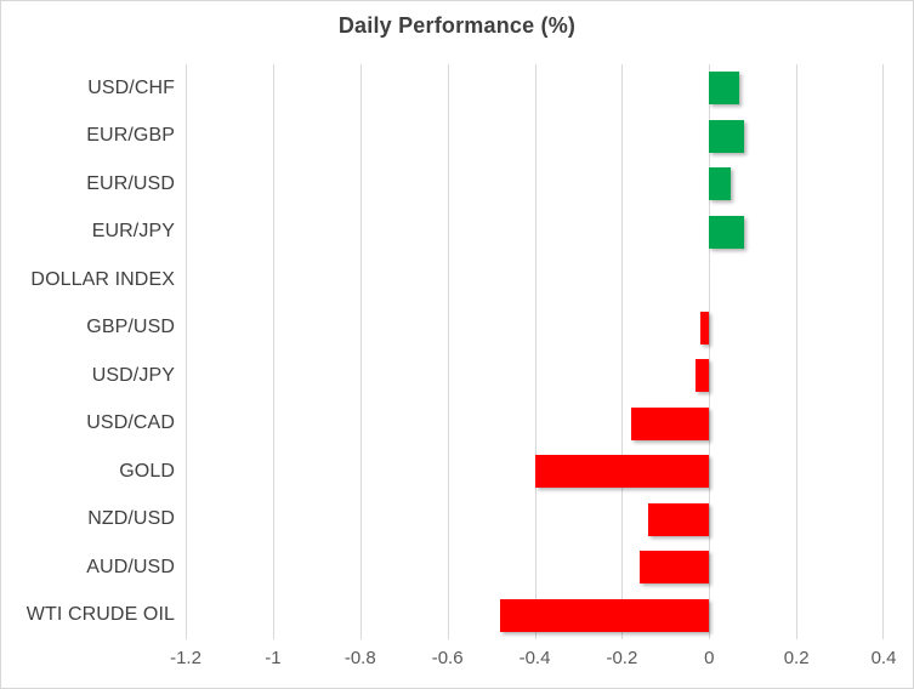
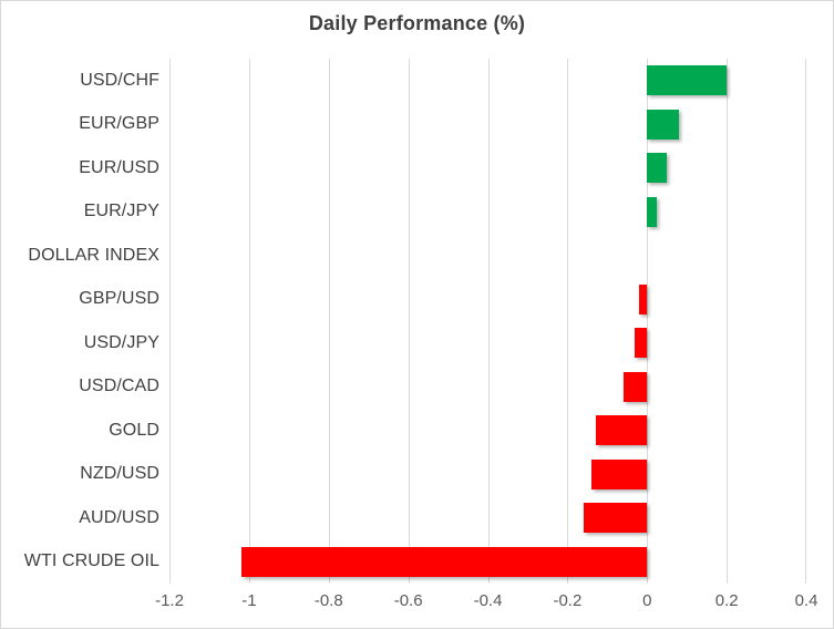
USD/CHF: 0.07 -> 0.20
EUR/JPY: 0.08 -> 0.03
USD/CAD: -0.18 -> -0.06
GOLD: -0.40 -> -0.13
WTI CRUDE OIL: -0.48 -> -1.02
